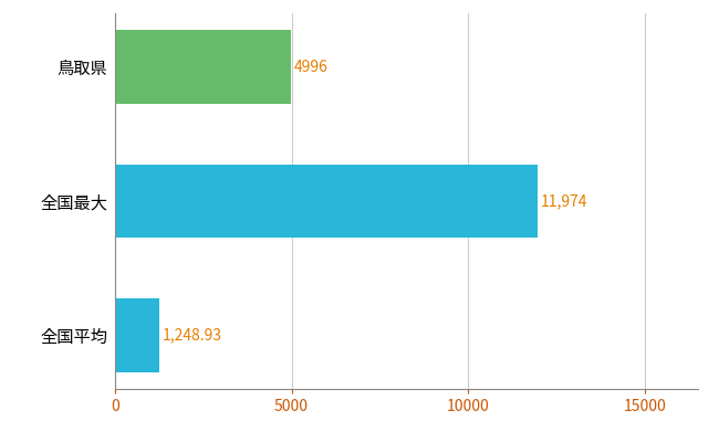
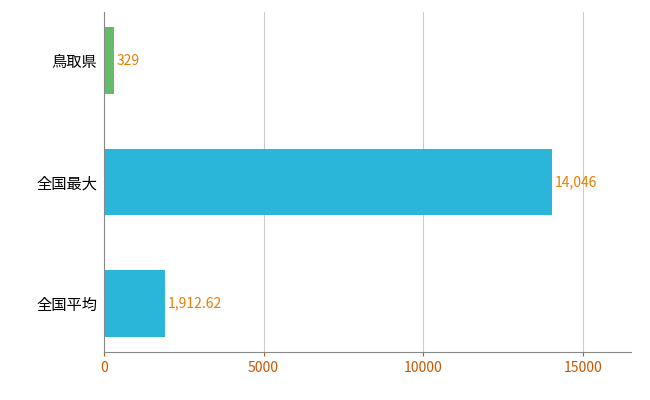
鳥取県: 4996 -> 329
全国最大: 11,974 -> 14,046
全国平均: 1,248.93 -> 1,912.62
